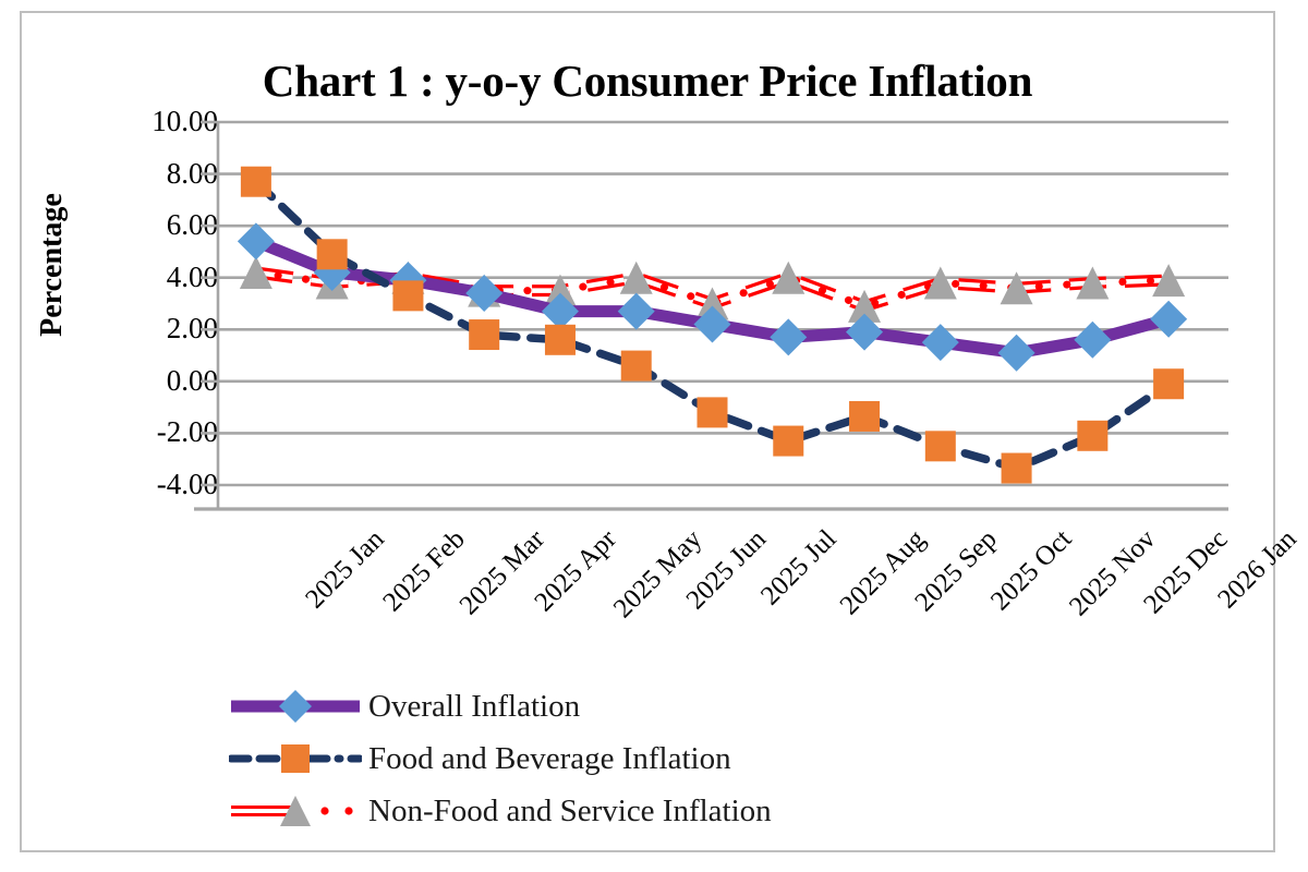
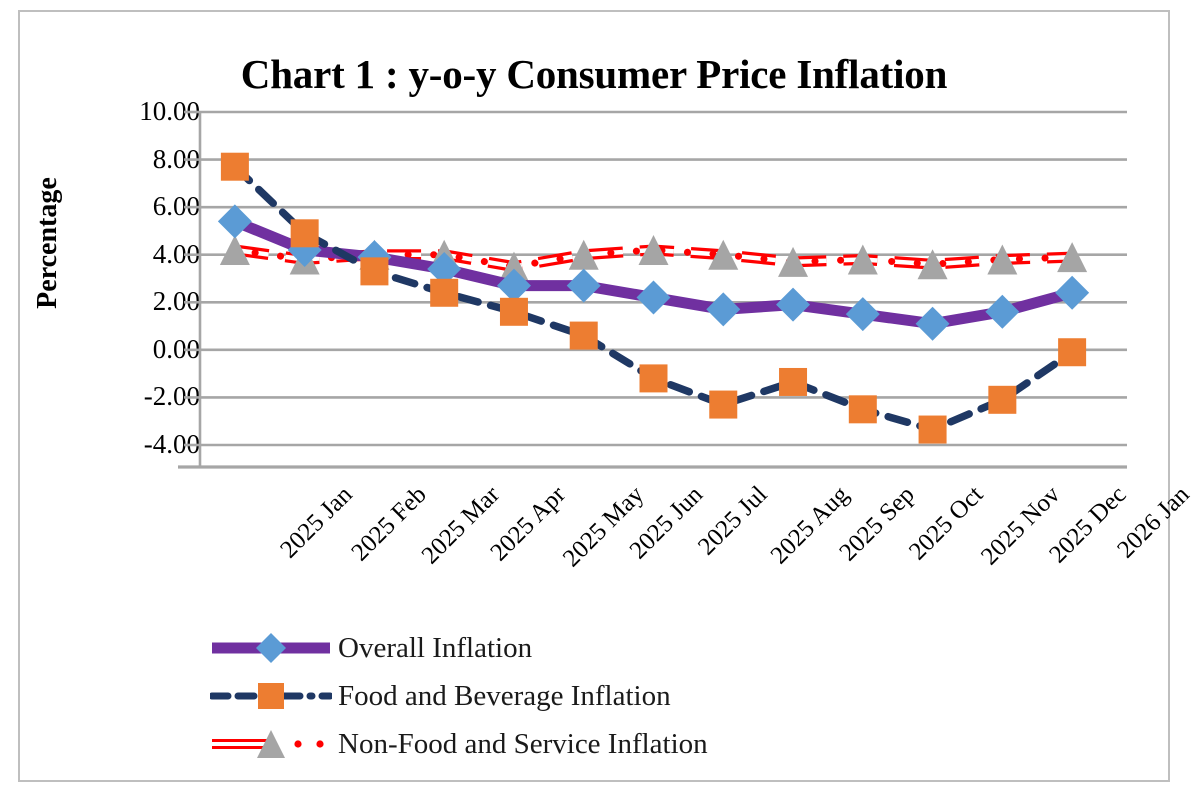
Food and Beverage Inflation/2025 Apr: 1.8 -> 2.4
Non-Food and Service Inflation/2025 Apr: 3.5 -> 4.0
Non-Food and Service Inflation/2025 Jul: 3.0 -> 4.2
Non-Food and Service Inflation/2025 Sep: 2.9 -> 3.7
